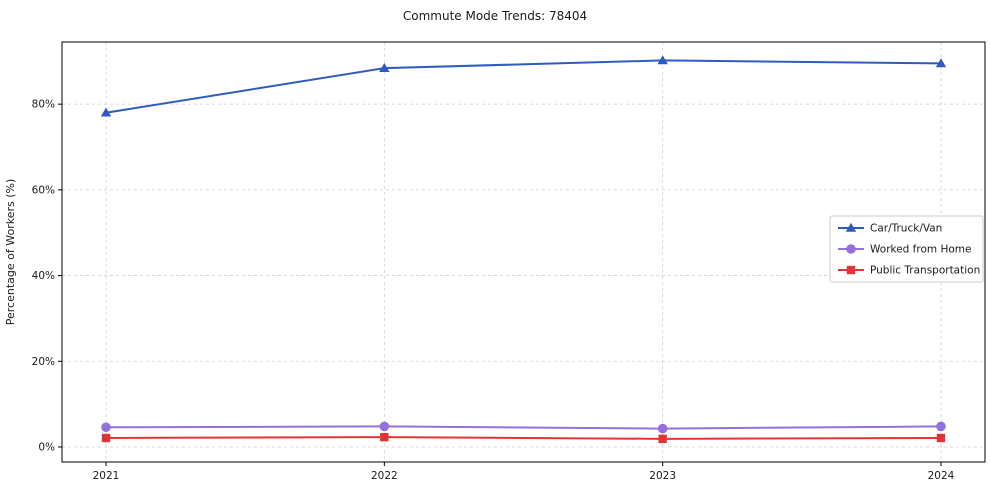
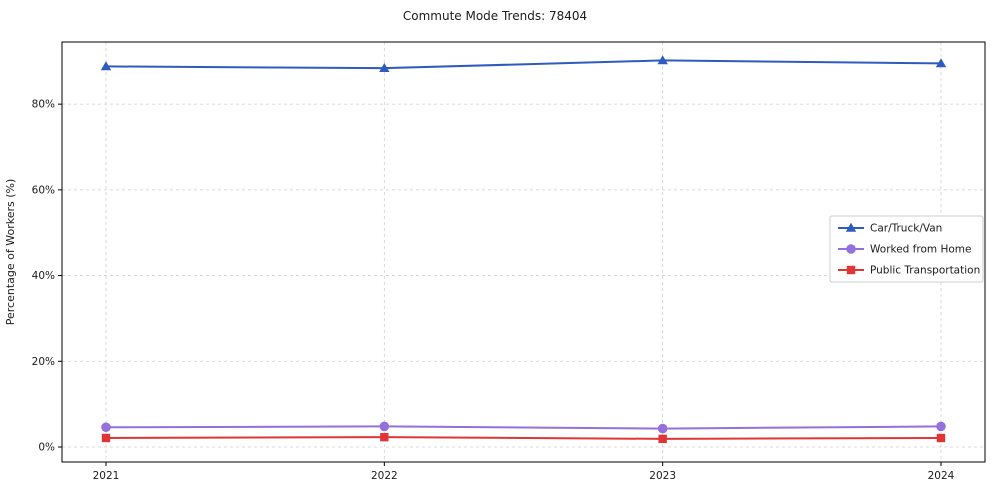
Car/Truck/Van/2021: 78% -> 89%
